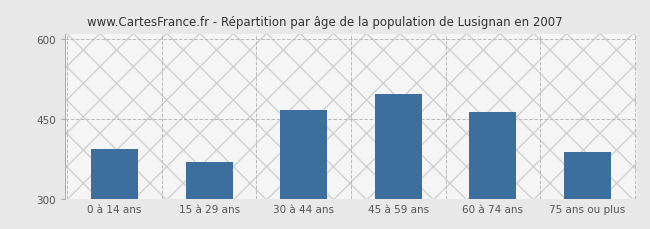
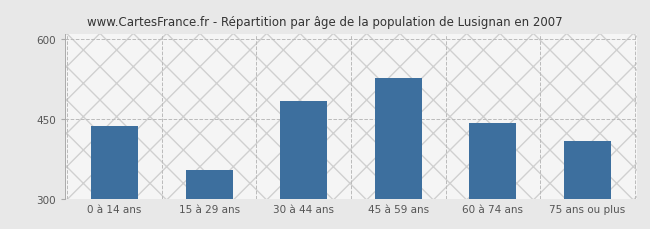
0 à 14 ans: 393 -> 436
15 à 29 ans: 370 -> 354
30 à 44 ans: 467 -> 484
45 à 59 ans: 497 -> 526
60 à 74 ans: 463 -> 442
75 ans ou plus: 388 -> 408
